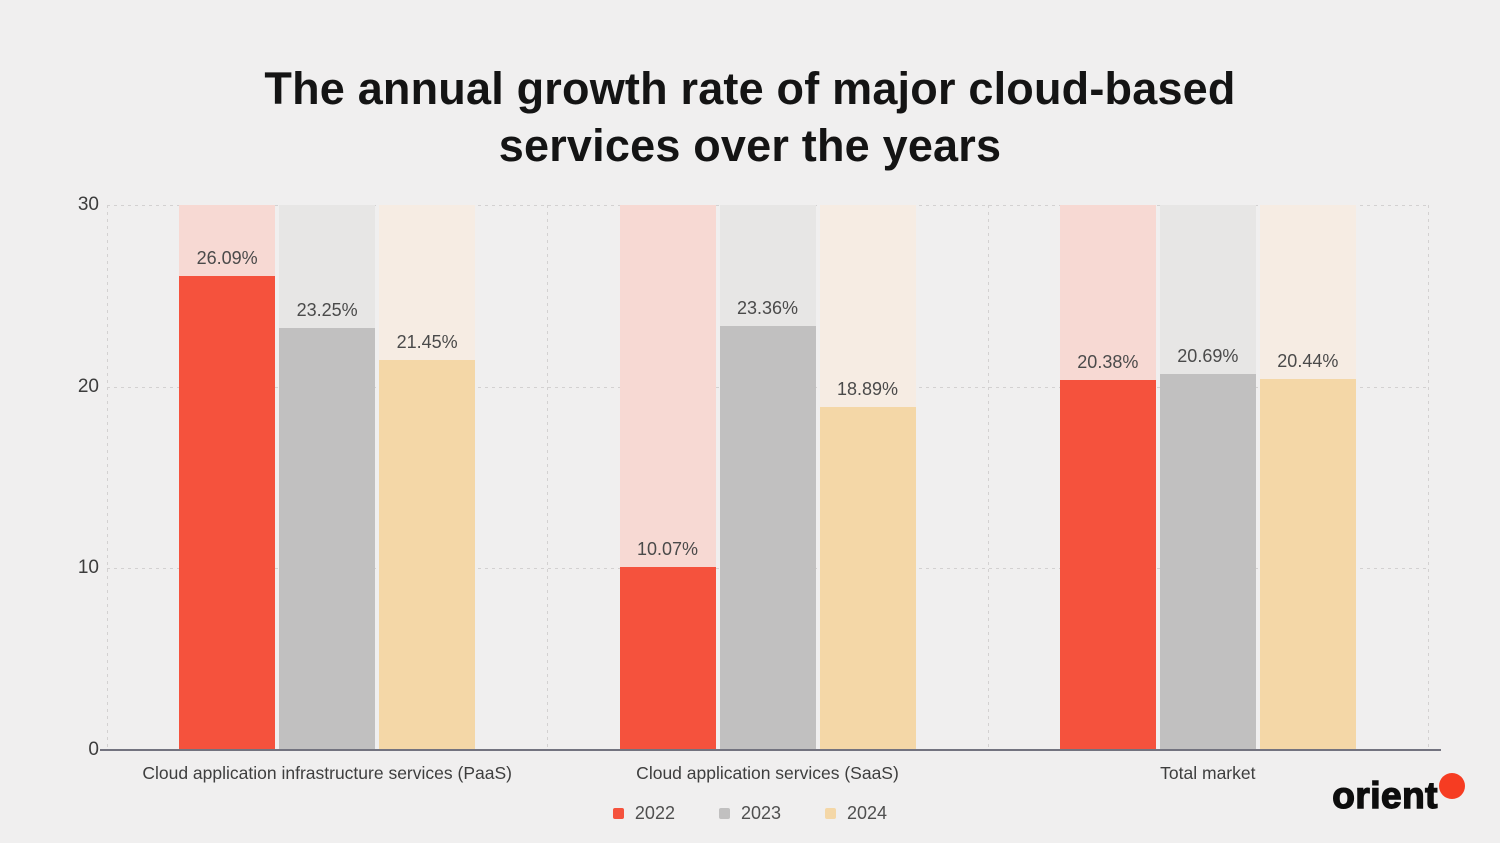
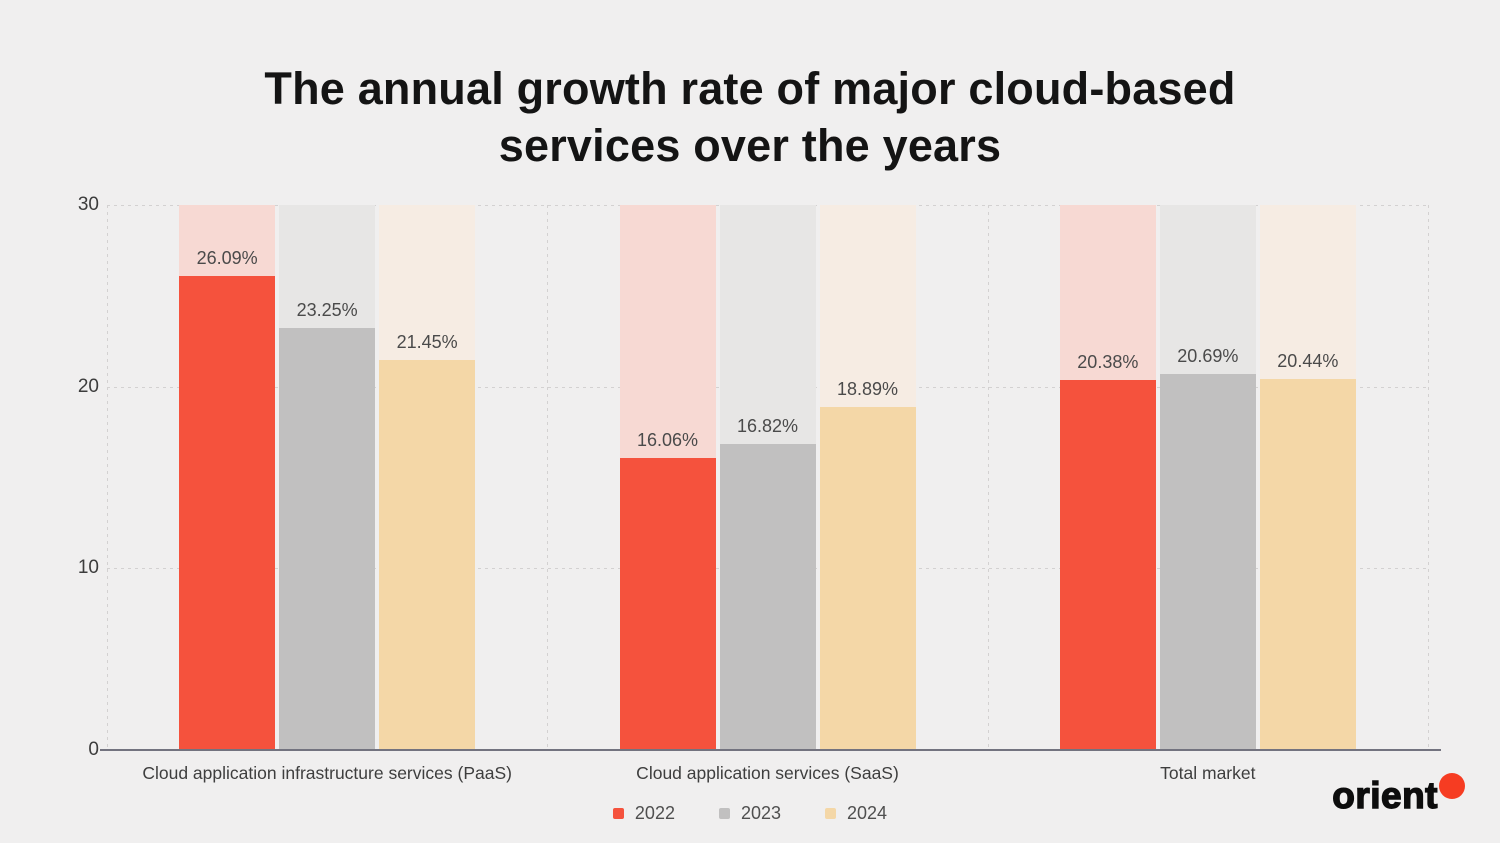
2022/Cloud application services (SaaS): 10.07% -> 16.06%
2023/Cloud application services (SaaS): 23.36% -> 16.82%
